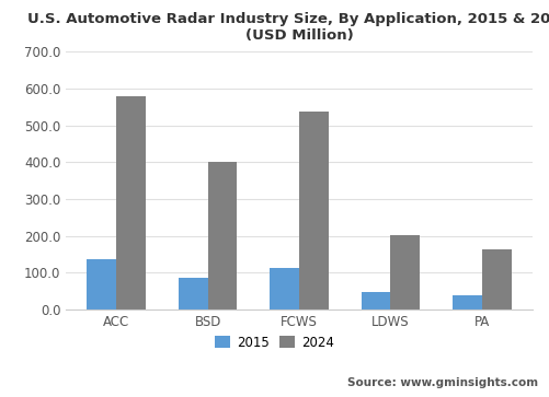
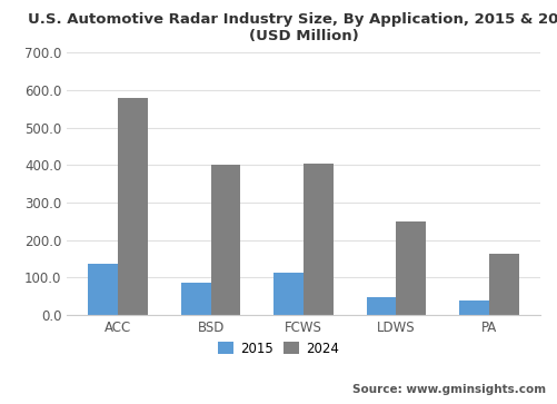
2024/FCWS: 537 -> 405
2024/LDWS: 203 -> 250
